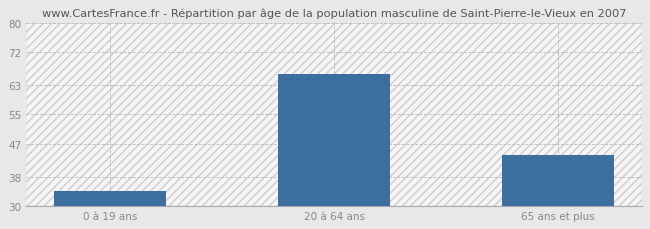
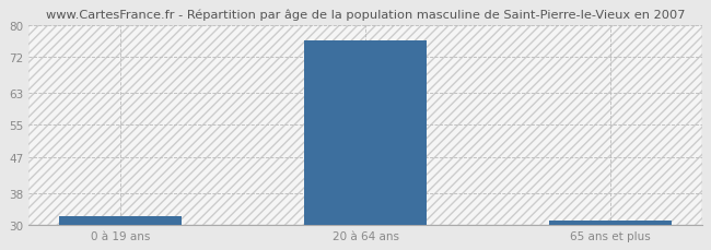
0 à 19 ans: 34 -> 32
20 à 64 ans: 66 -> 76
65 ans et plus: 44 -> 31
